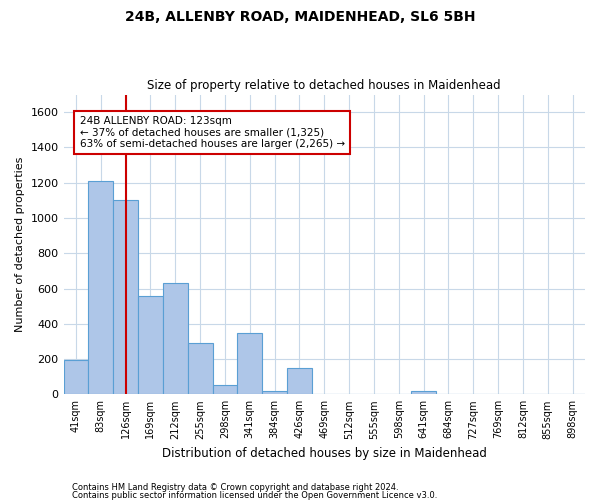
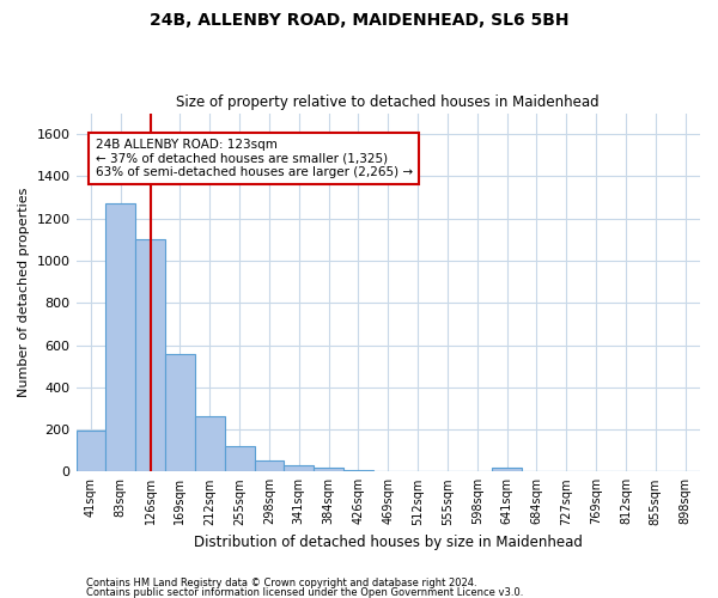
83sqm: 1210 -> 1270
212sqm: 630 -> 260
255sqm: 290 -> 120
341sqm: 350 -> 30
426sqm: 150 -> 10
